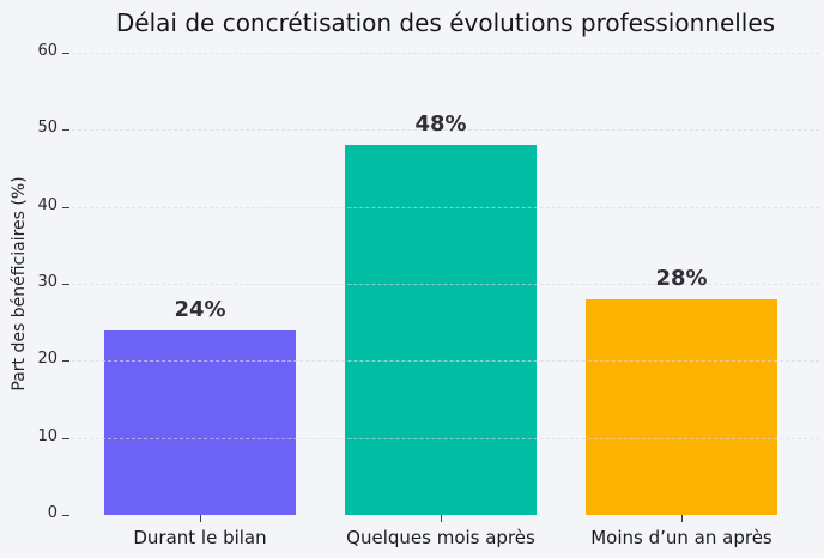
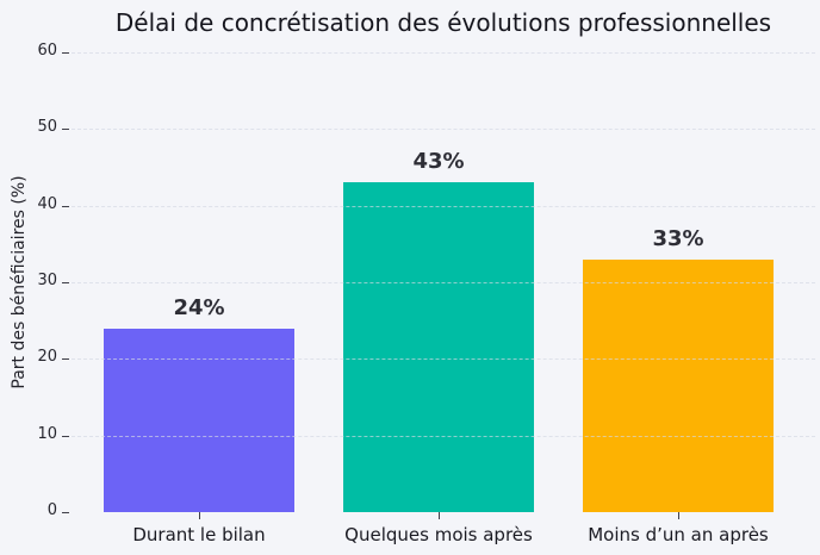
Quelques mois après: 48% -> 43%
Moins d’un an après: 28% -> 33%
